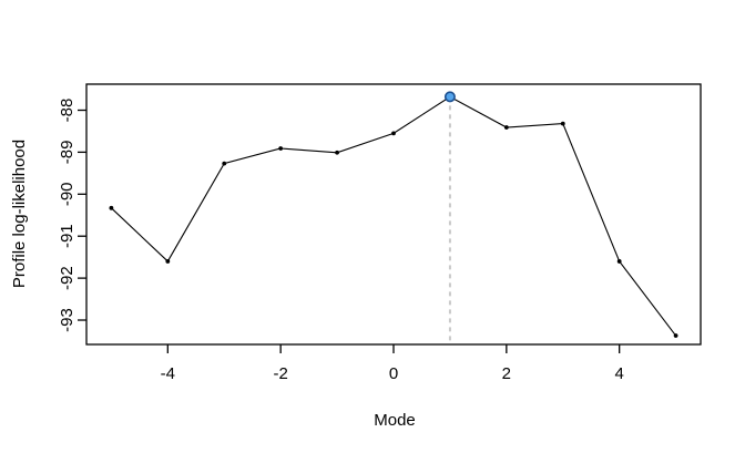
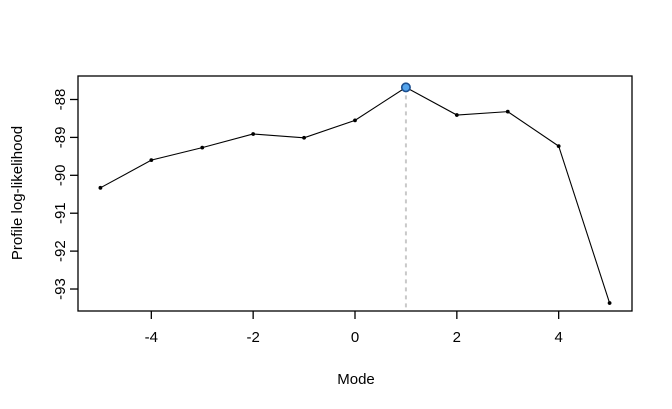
-4: -91.6 -> -89.6
4: -91.6 -> -89.2
